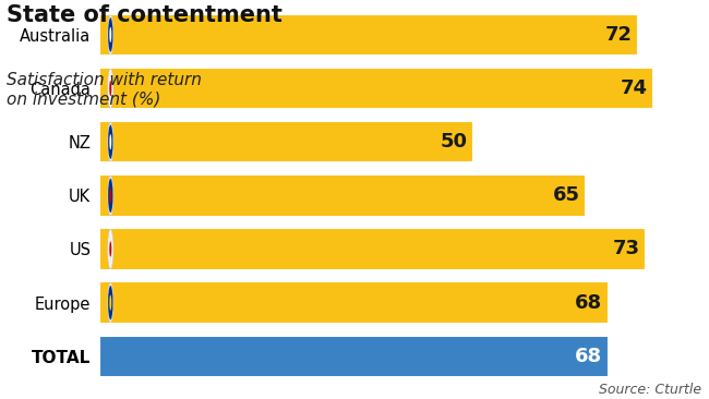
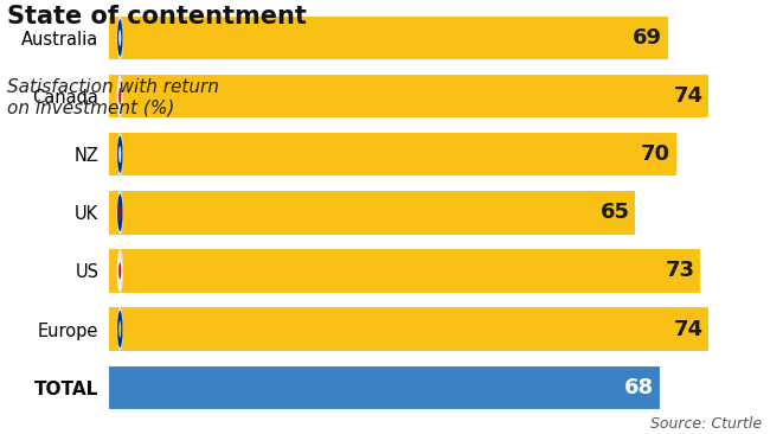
Australia: 72 -> 69
NZ: 50 -> 70
Europe: 68 -> 74
